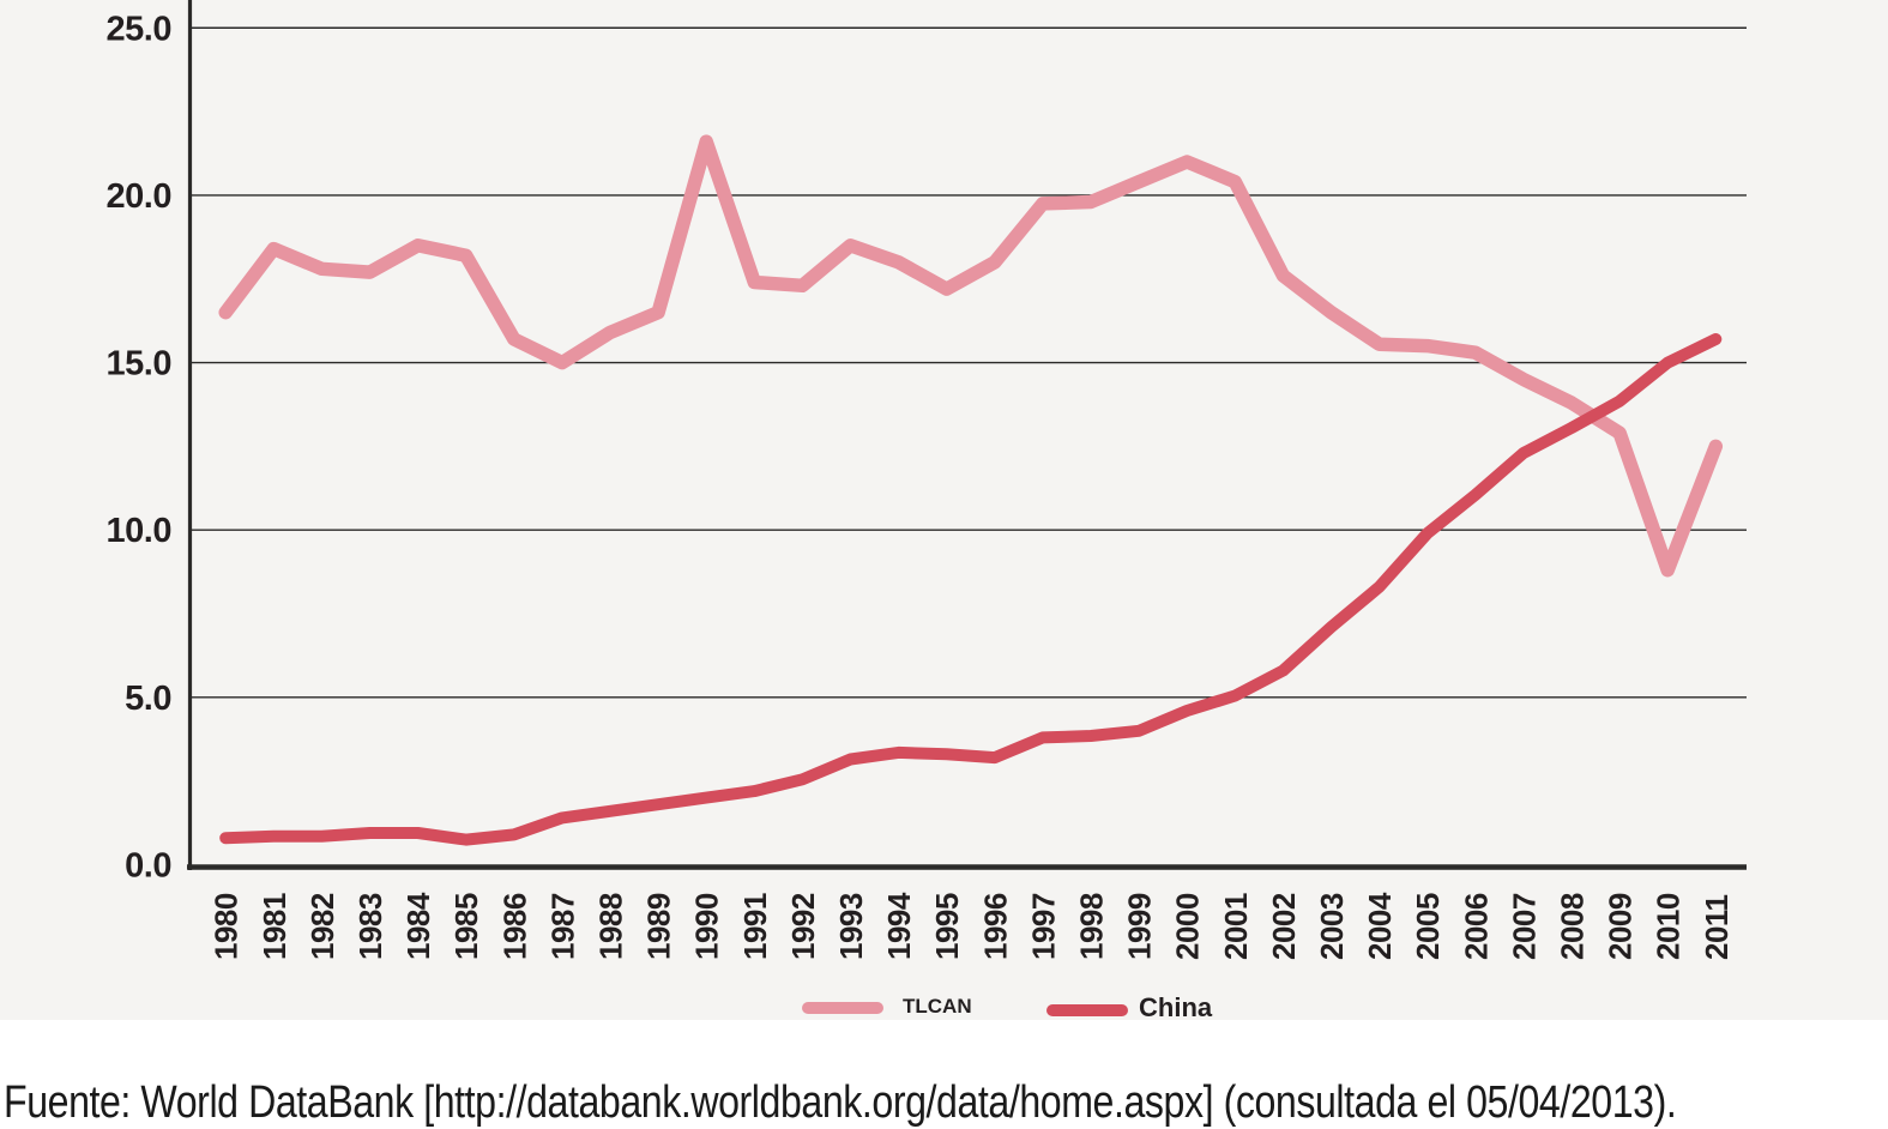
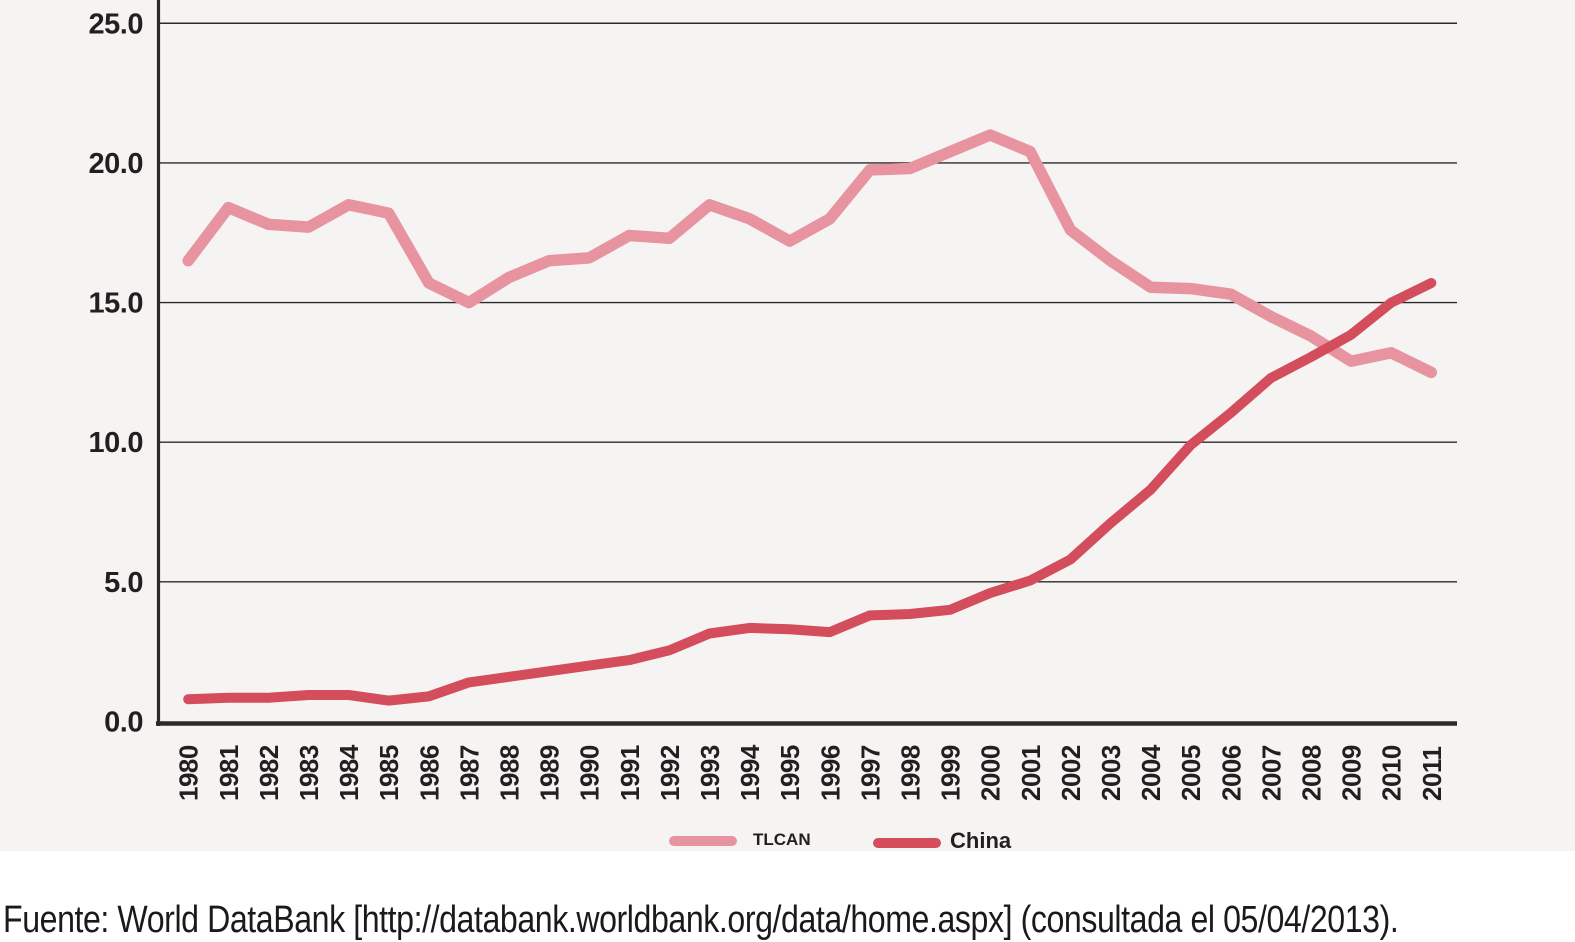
TLCAN/1990: 21.6 -> 16.6
TLCAN/2010: 8.8 -> 13.2
